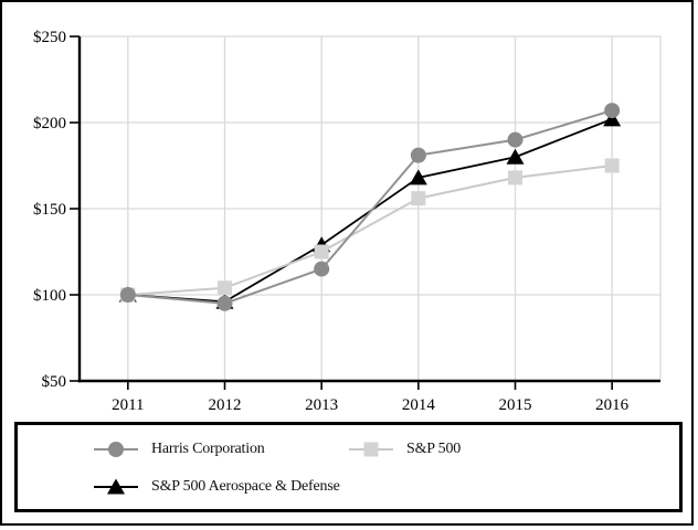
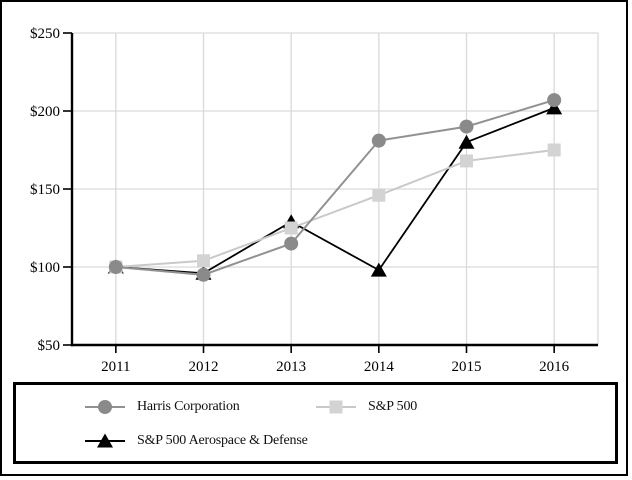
S&P 500/2014: $156 -> $146
S&P 500 Aerospace & Defense/2014: $168 -> $98
